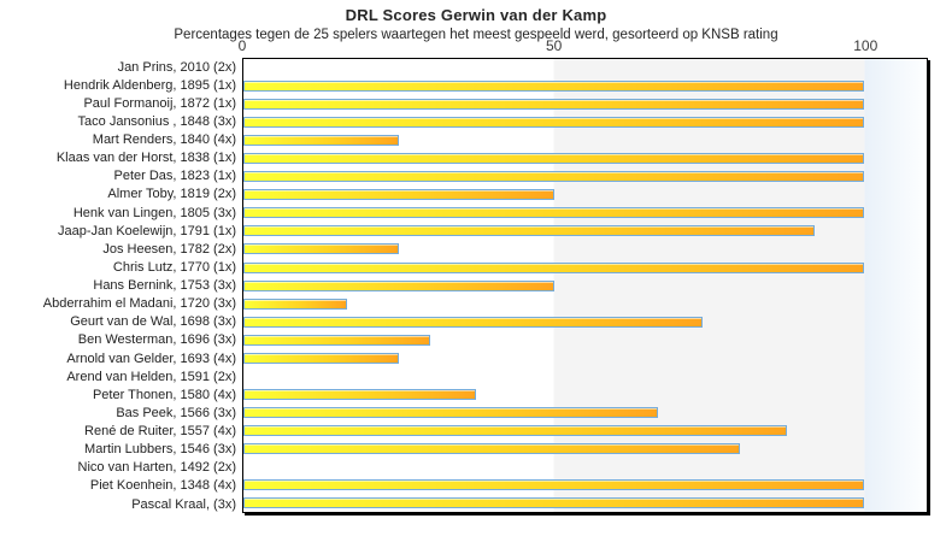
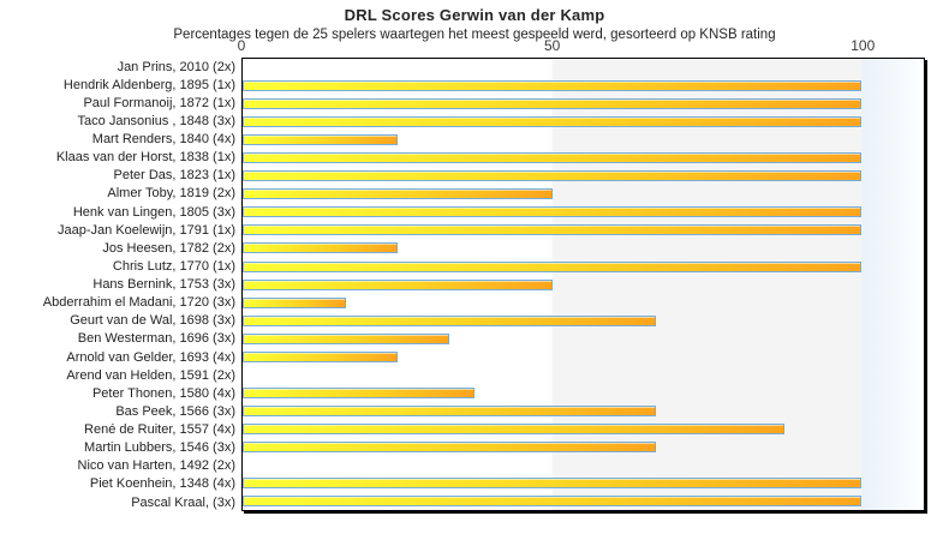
Jaap-Jan Koelewijn, 1791 (1x): 92 -> 100
Geurt van de Wal, 1698 (3x): 74 -> 67
Ben Westerman, 1696 (3x): 30 -> 33
Martin Lubbers, 1546 (3x): 80 -> 67
